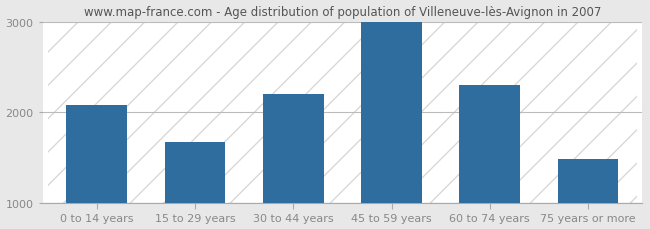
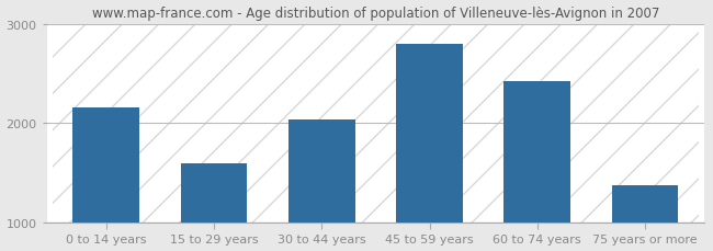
0 to 14 years: 2080 -> 2160
15 to 29 years: 1670 -> 1600
30 to 44 years: 2200 -> 2040
45 to 59 years: 3000 -> 2800
60 to 74 years: 2300 -> 2420
75 years or more: 1480 -> 1380
